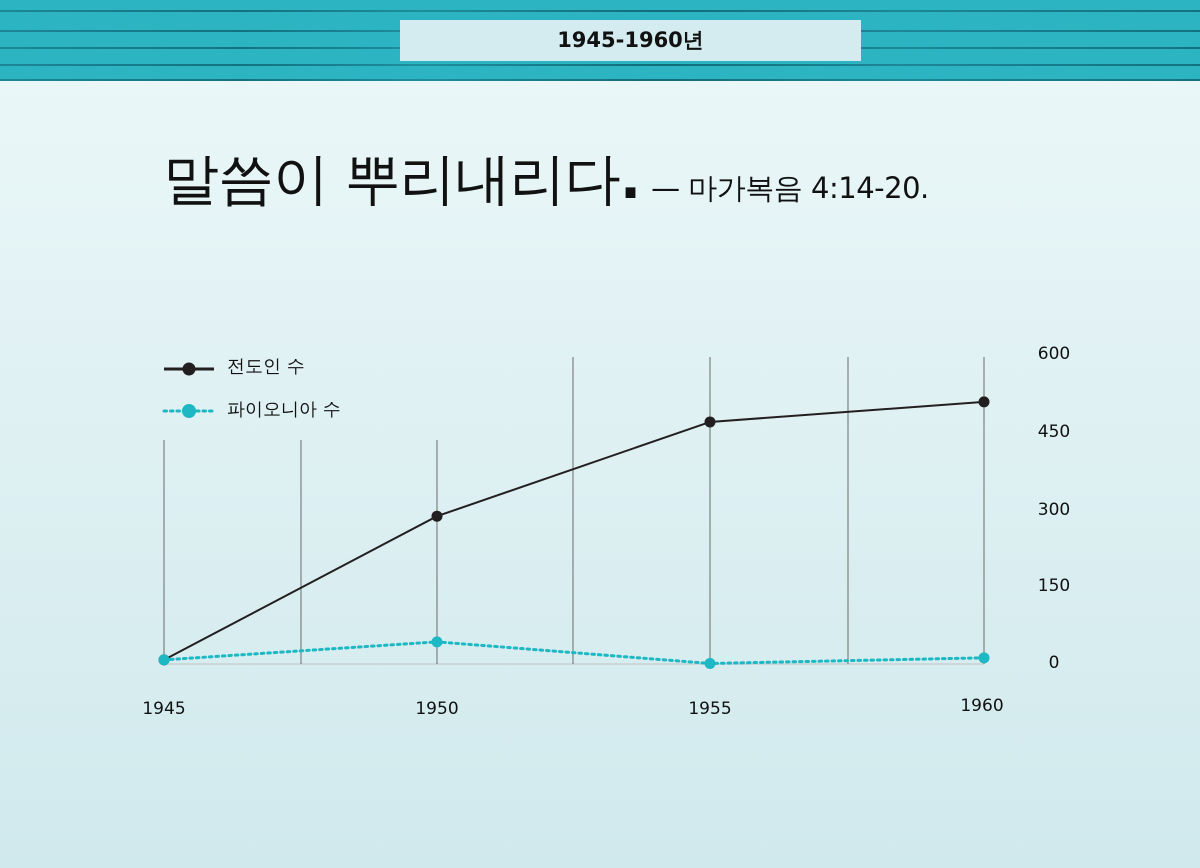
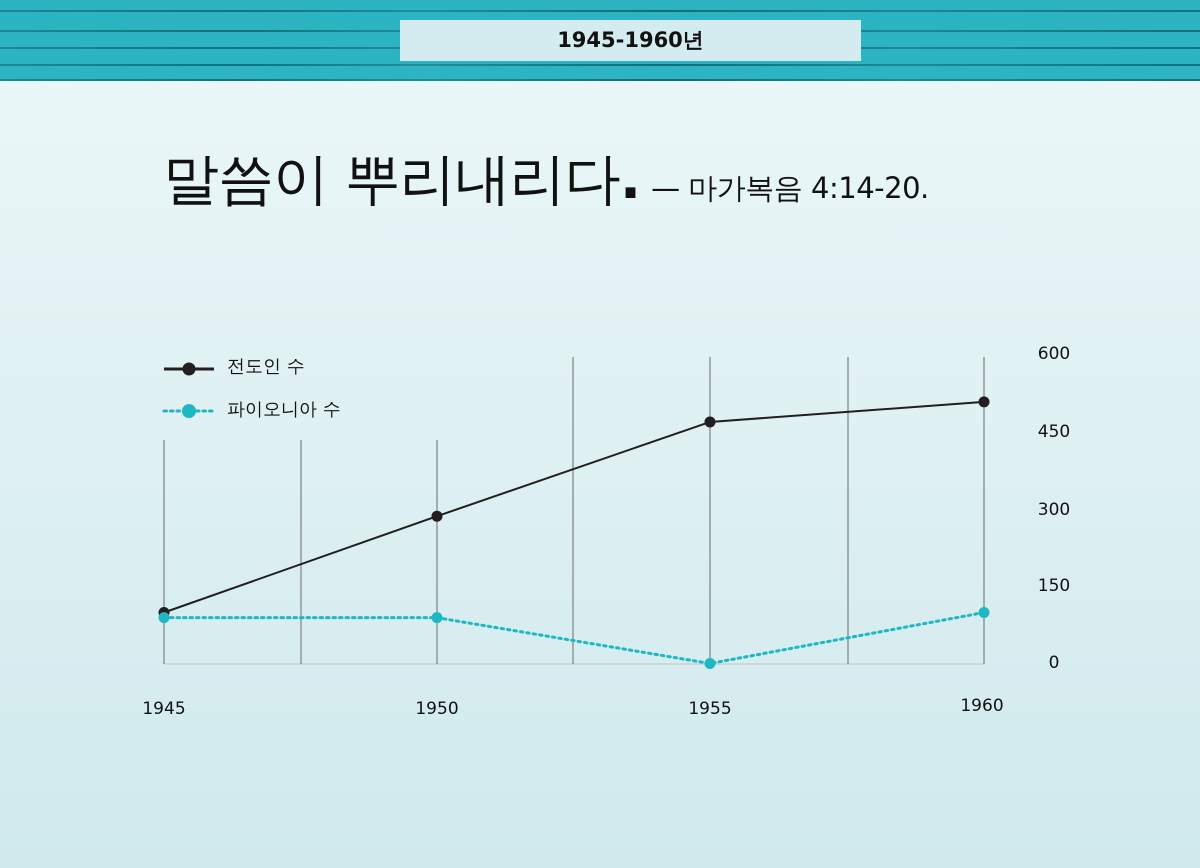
전도인 수/1945: 10 -> 100
파이오니아 수/1945: 10 -> 90
파이오니아 수/1950: 40 -> 90
파이오니아 수/1960: 10 -> 100
